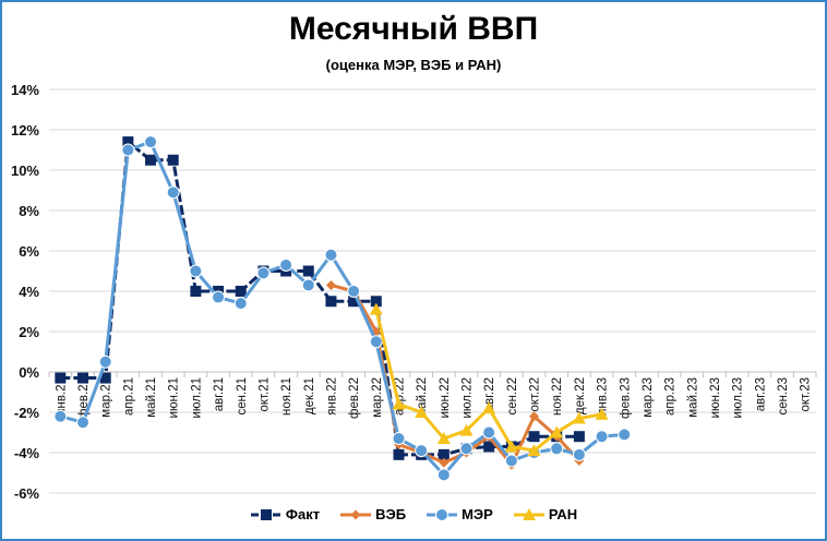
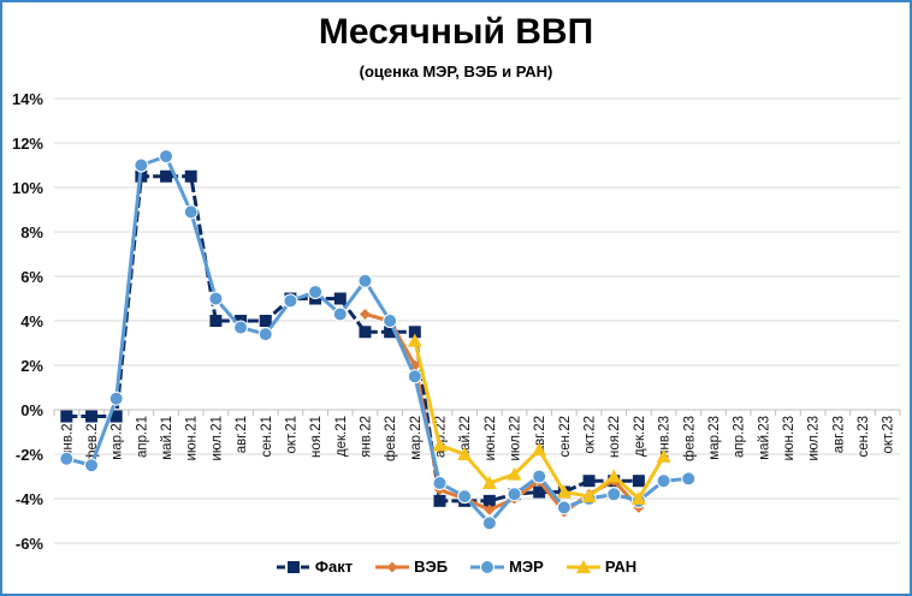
Факт/апр.21: 11.4% -> 10.5%
ВЭБ/окт.22: -2.2% -> -3.8%
РАН/дек.22: -2.3% -> -4.0%
